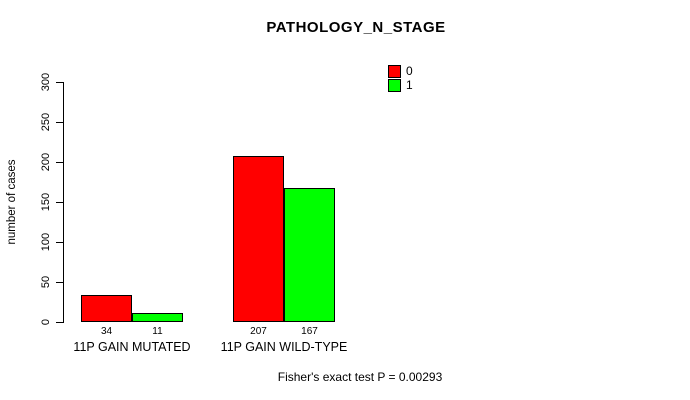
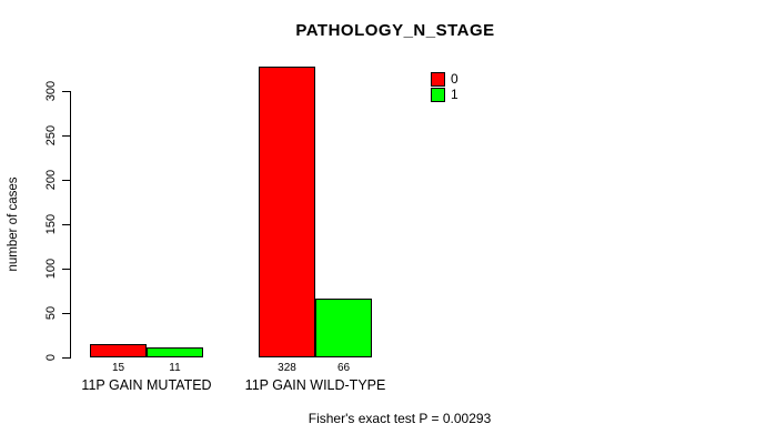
0/11P GAIN MUTATED: 34 -> 15
0/11P GAIN WILD-TYPE: 207 -> 328
1/11P GAIN WILD-TYPE: 167 -> 66
